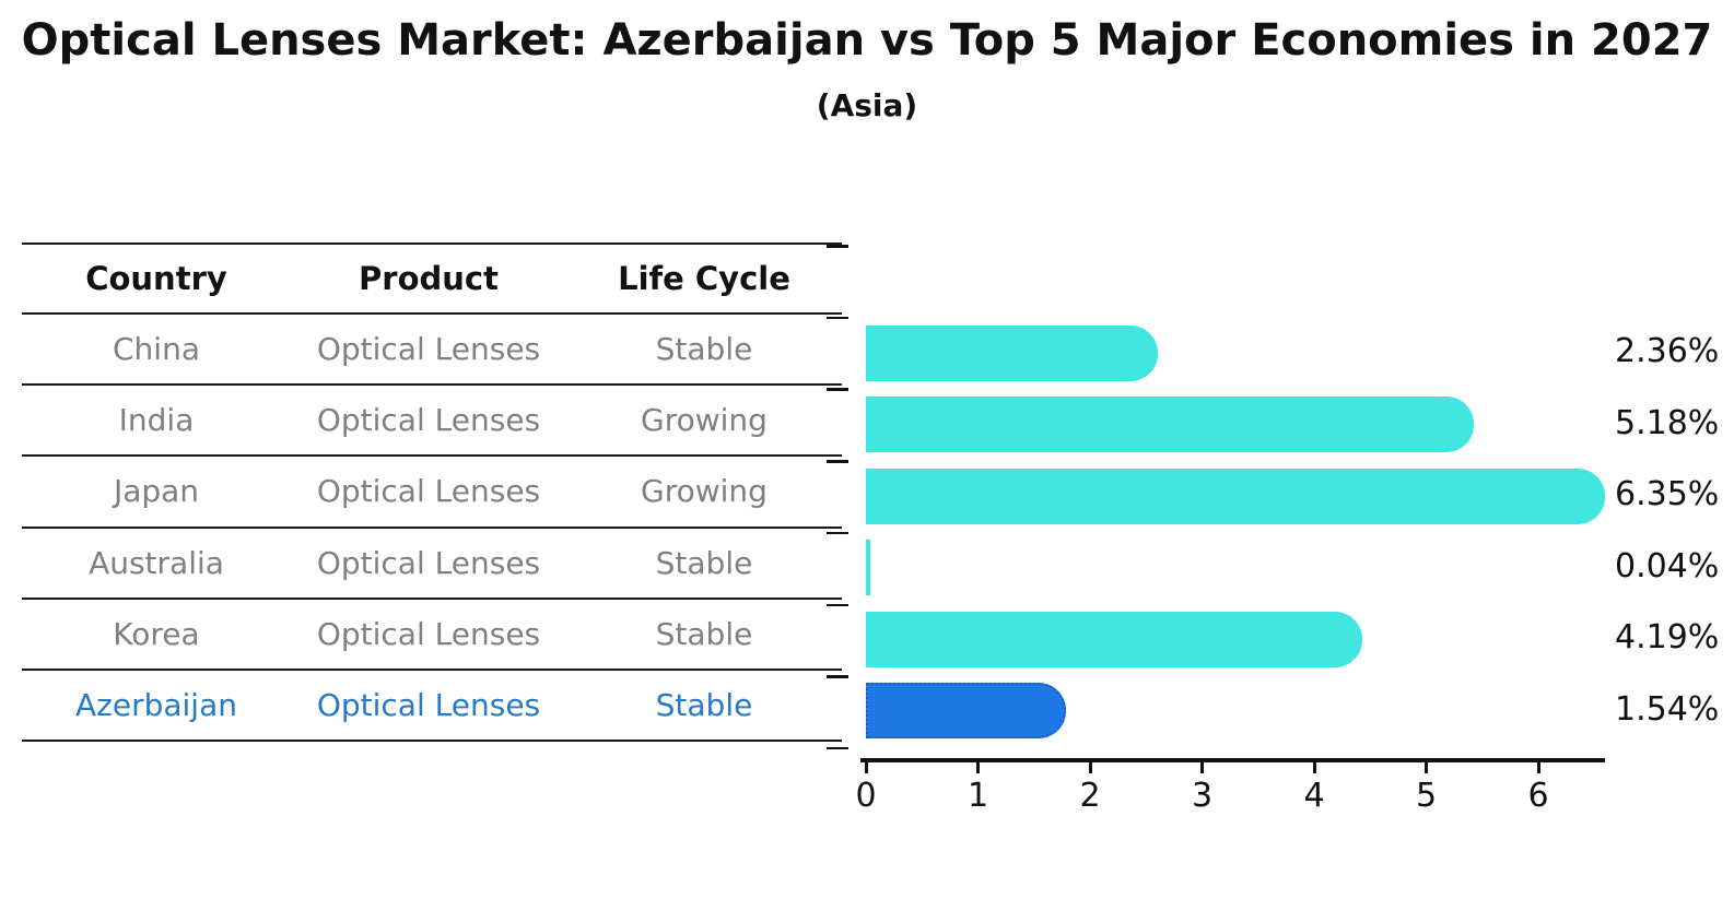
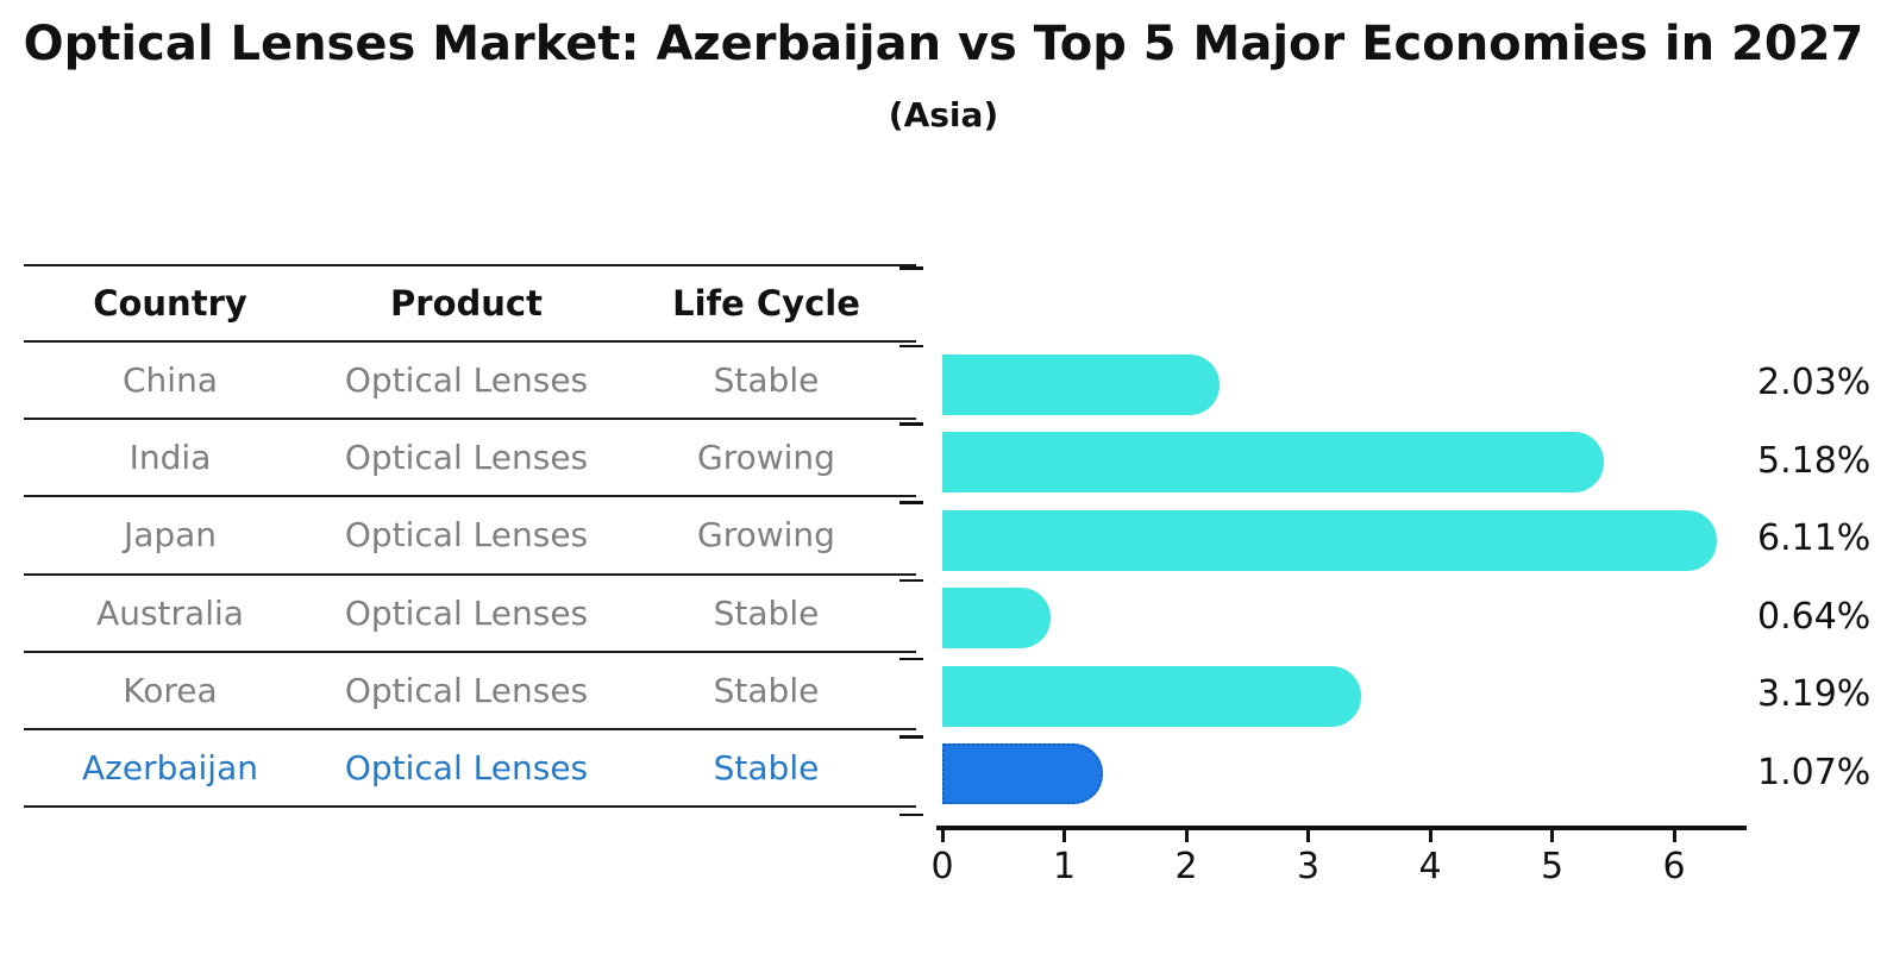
China: 2.36% -> 2.03%
Japan: 6.35% -> 6.11%
Australia: 0.04% -> 0.64%
Korea: 4.19% -> 3.19%
Azerbaijan: 1.54% -> 1.07%
